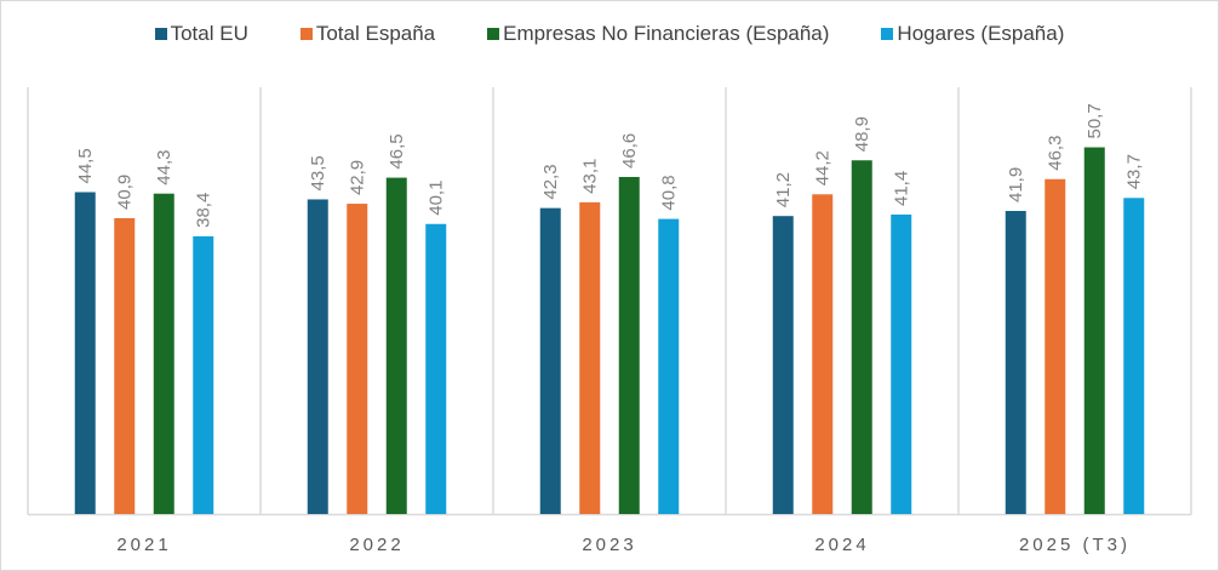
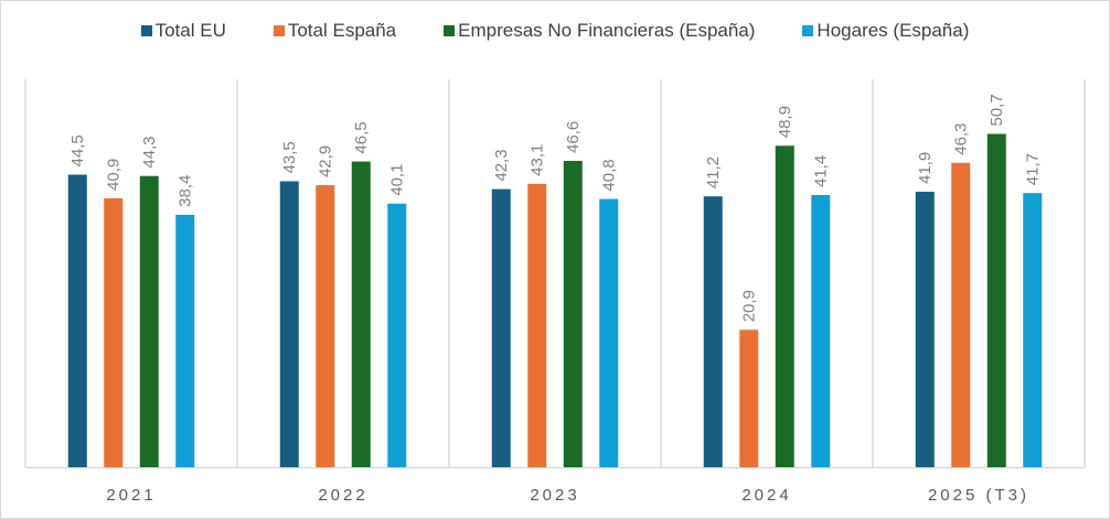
Total España/2024: 44,2 -> 20,9
Hogares (España)/2025 (T3): 43,7 -> 41,7
